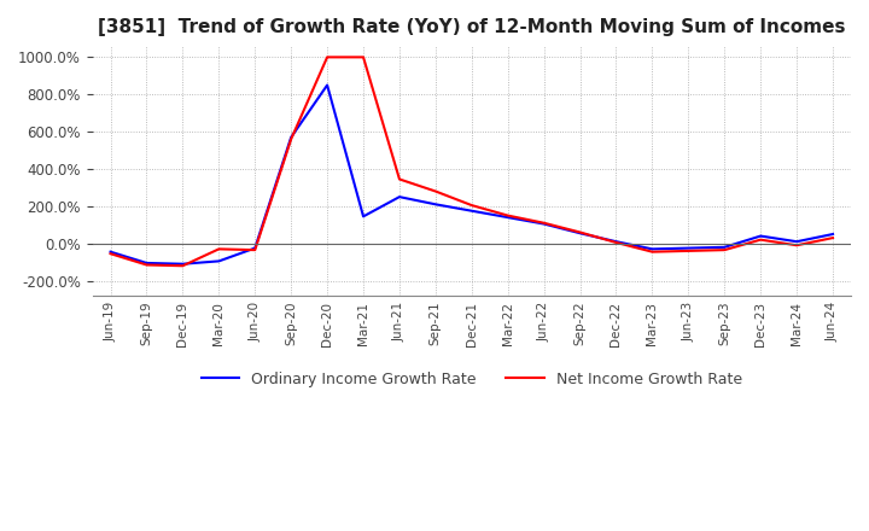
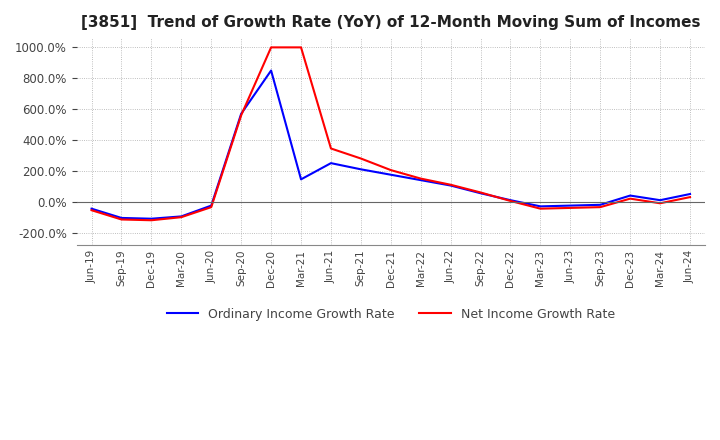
Net Income Growth Rate/Mar-20: -30% -> -100%
